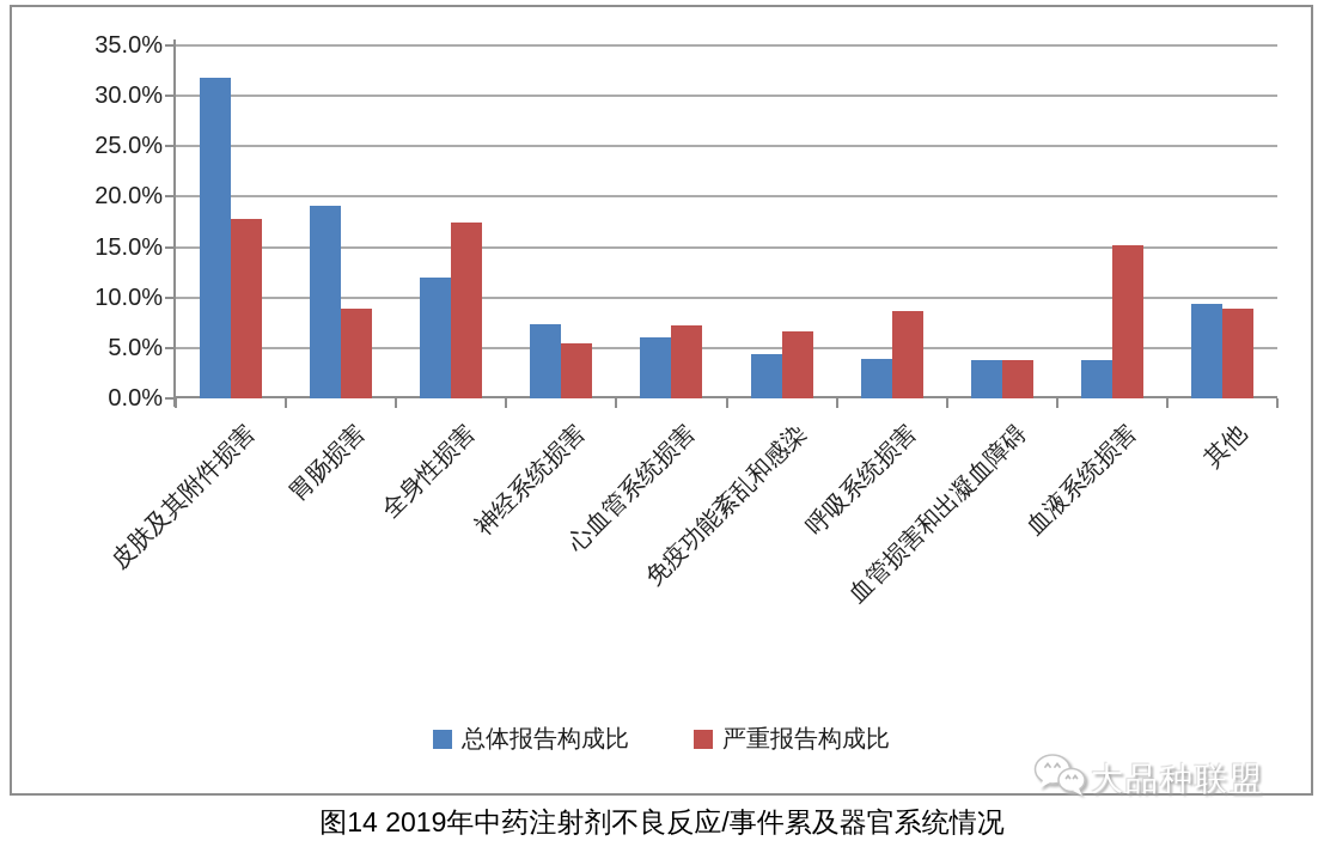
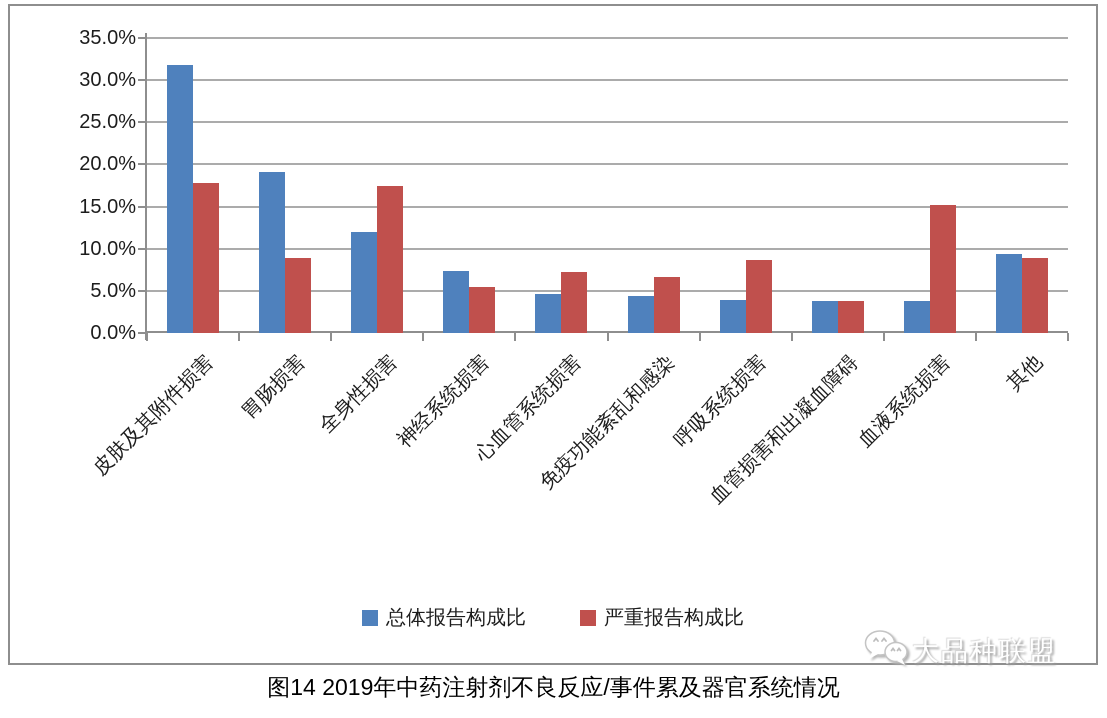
总体报告构成比/心血管系统损害: 6% -> 5%
